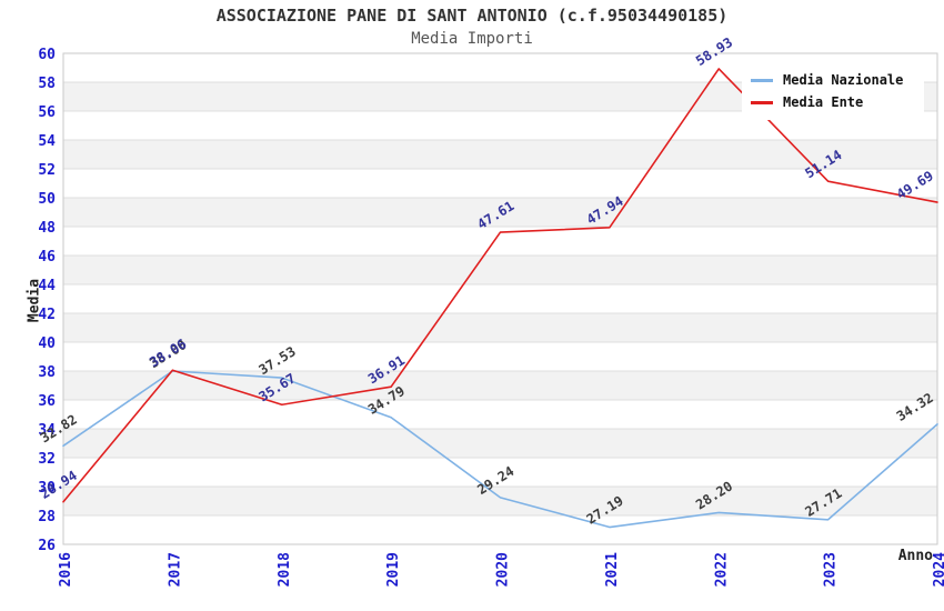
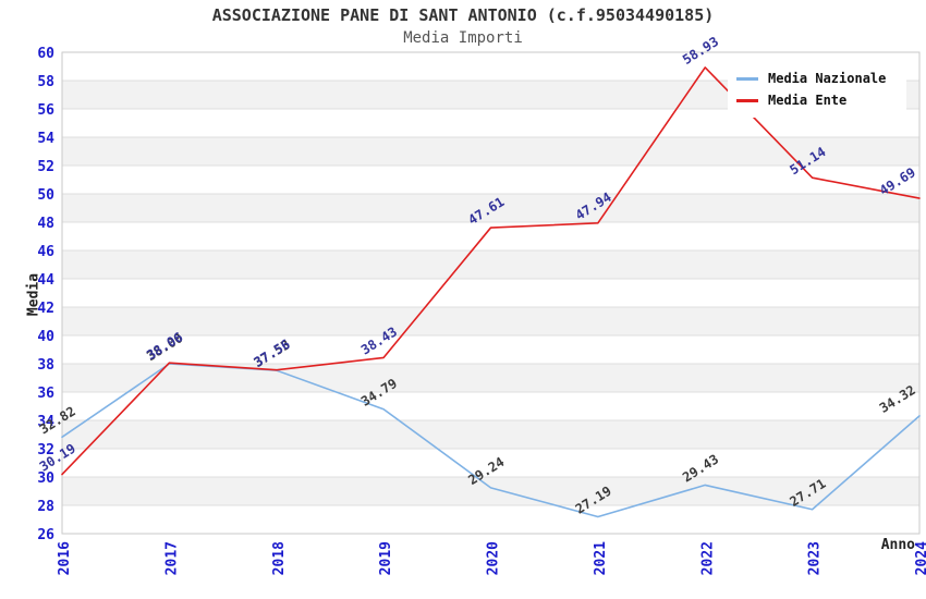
Media Ente/2016: 28.94 -> 30.19
Media Ente/2018: 35.67 -> 37.56
Media Ente/2019: 36.91 -> 38.43
Media Nazionale/2022: 28.20 -> 29.43
